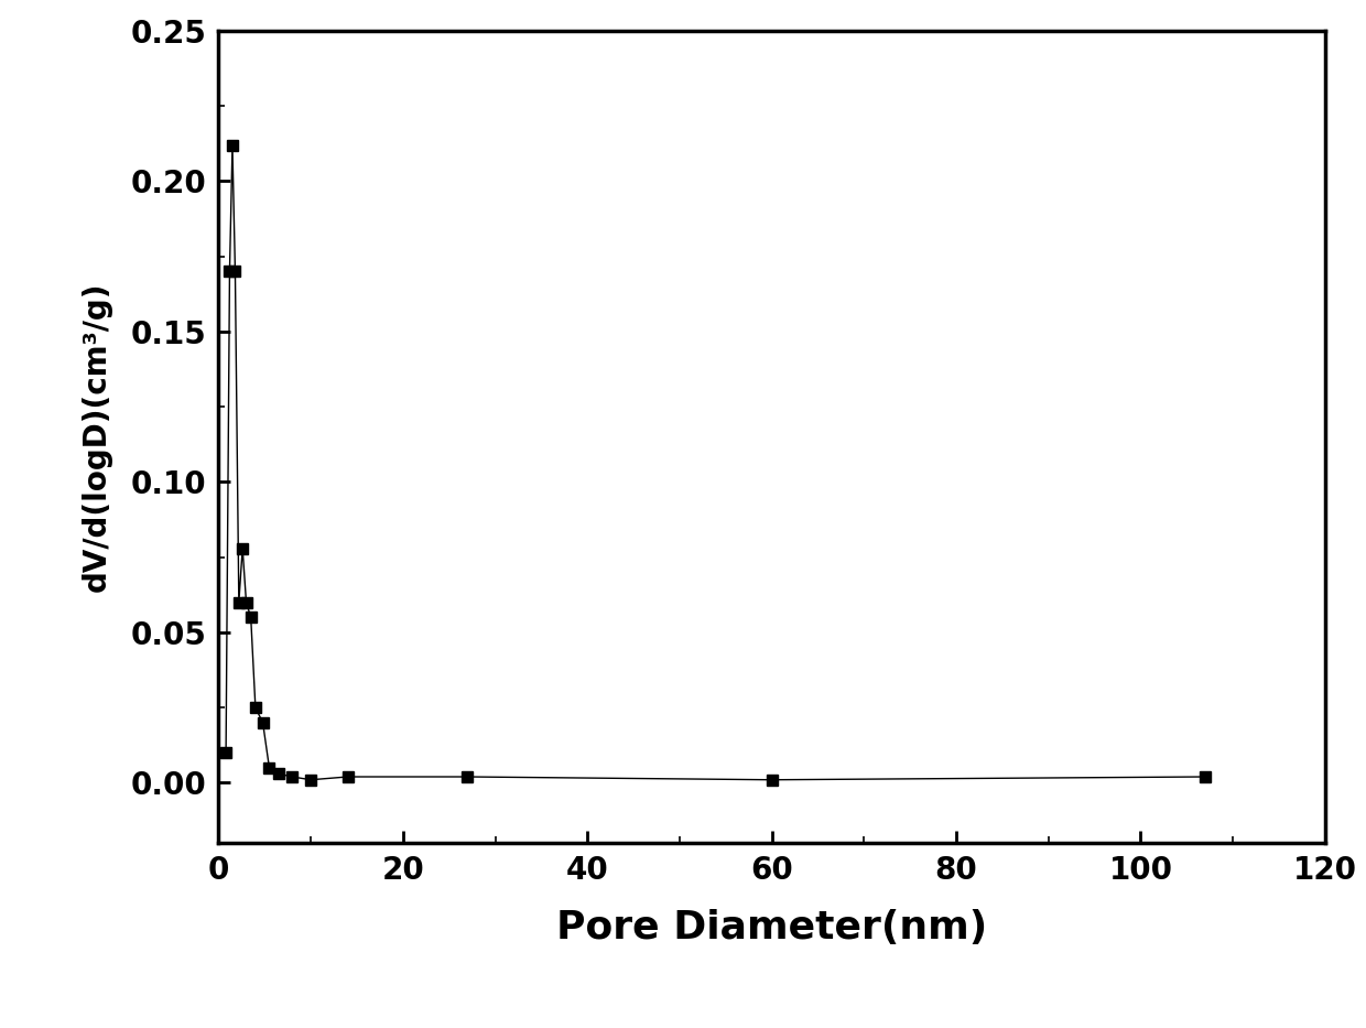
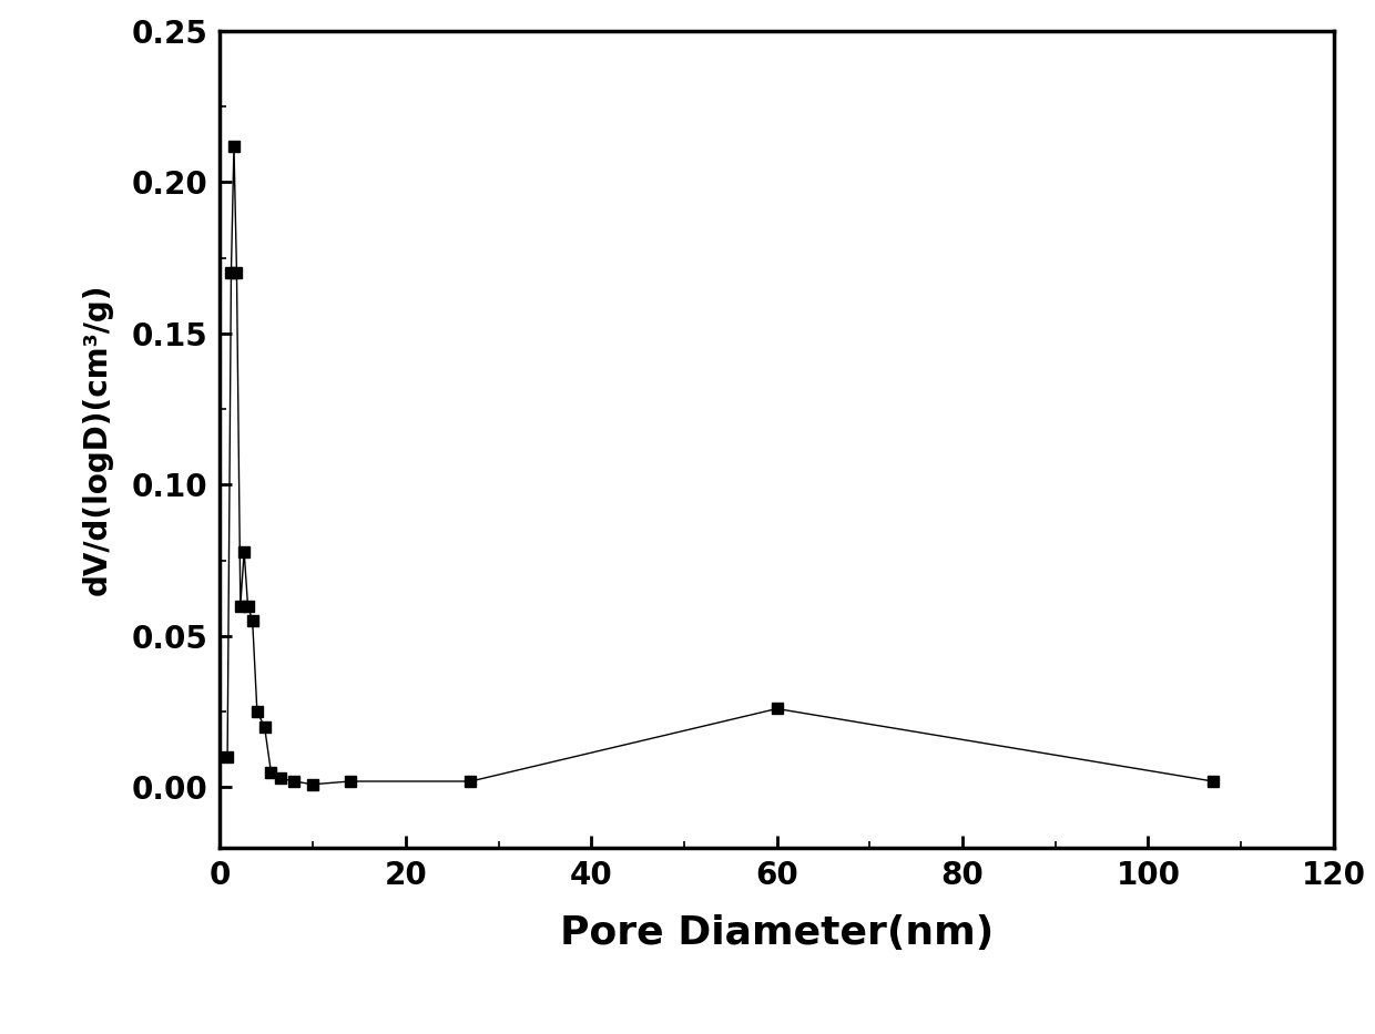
60: 0.001 -> 0.026
